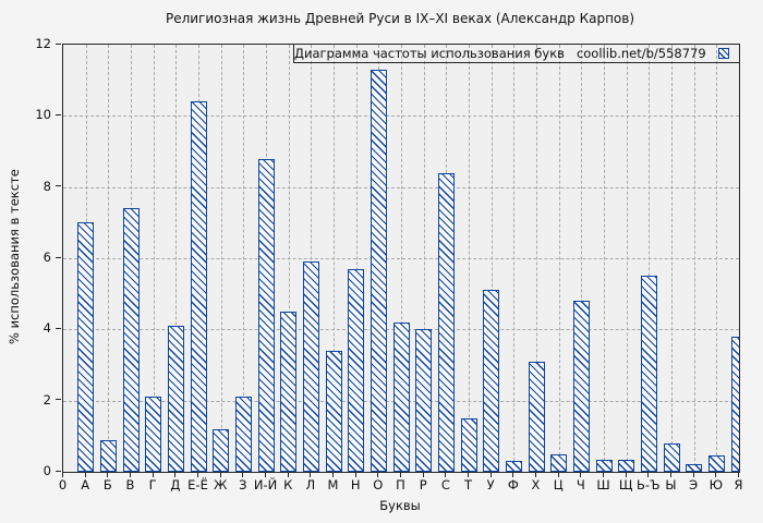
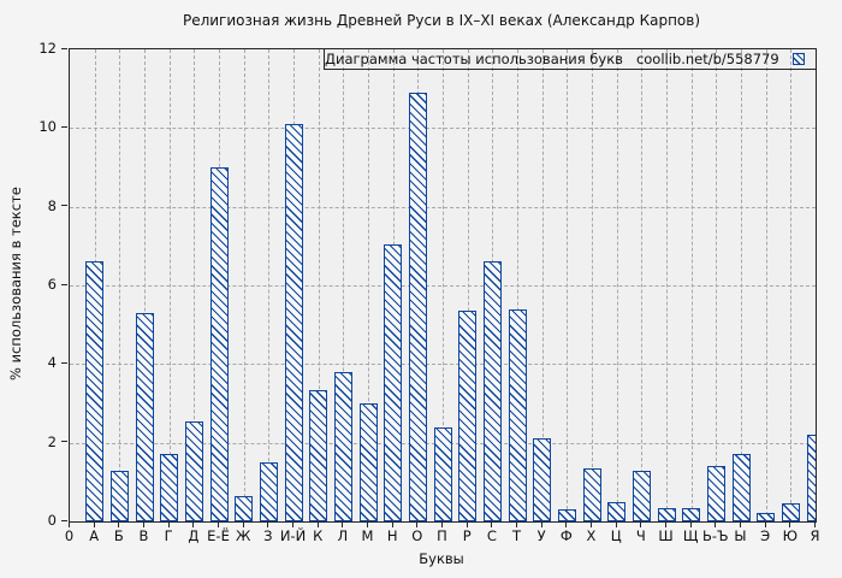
А: 7.0 -> 6.6
Б: 0.9 -> 1.3
В: 7.4 -> 5.3
Г: 2.1 -> 1.7
Д: 4.1 -> 2.5
Е-Ё: 10.4 -> 9.0
Ж: 1.2 -> 0.7
З: 2.1 -> 1.5
И-Й: 8.8 -> 10.1
К: 4.5 -> 3.4
Л: 5.9 -> 3.8
М: 3.4 -> 3.0
Н: 5.7 -> 7.0
О: 11.3 -> 10.9
П: 4.2 -> 2.4
Р: 4.0 -> 5.3
С: 8.4 -> 6.6
Т: 1.5 -> 5.4
У: 5.1 -> 2.1
Х: 3.1 -> 1.4
Ч: 4.8 -> 1.3
Ь-Ъ: 5.5 -> 1.4
Ы: 0.8 -> 1.7
Я: 3.8 -> 2.2
